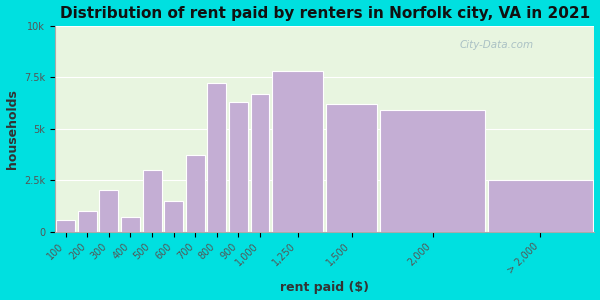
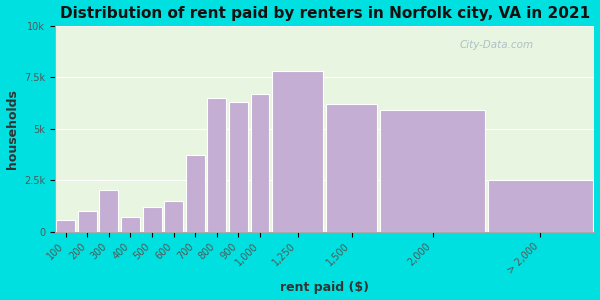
500: 3.00k -> 1.20k
800: 7.20k -> 6.50k
